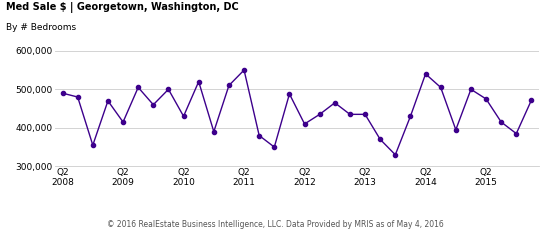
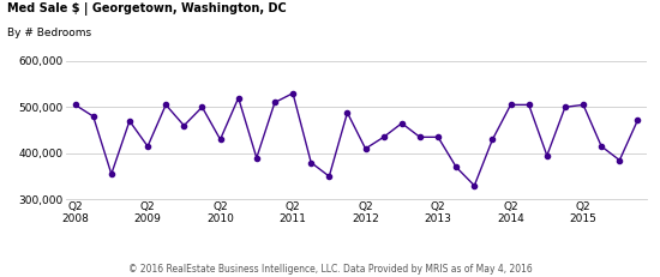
Q2 2008: 490,000 -> 505,000
Q2 2011: 550,000 -> 530,000
Q2 2014: 540,000 -> 505,000
Q2 2015: 475,000 -> 505,000
